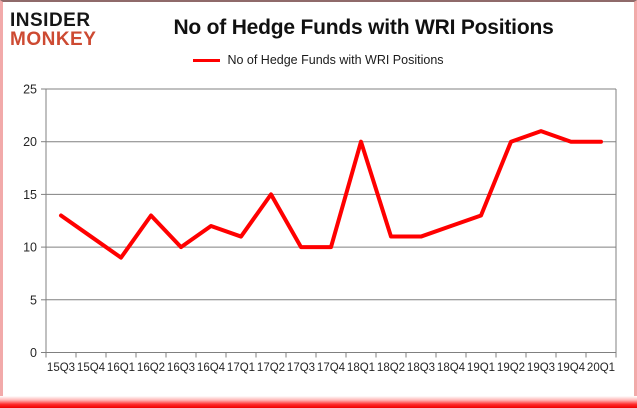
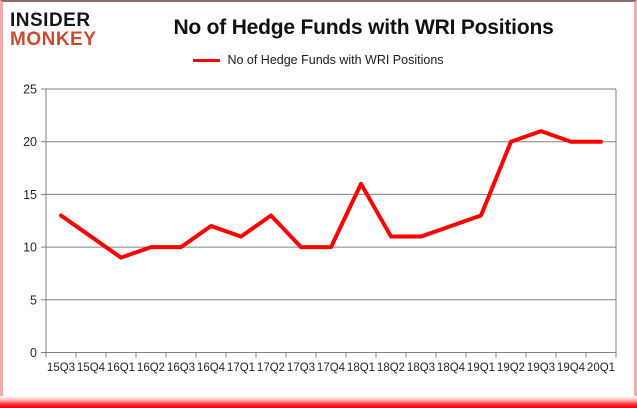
16Q2: 13 -> 10
17Q2: 15 -> 13
18Q1: 20 -> 16
